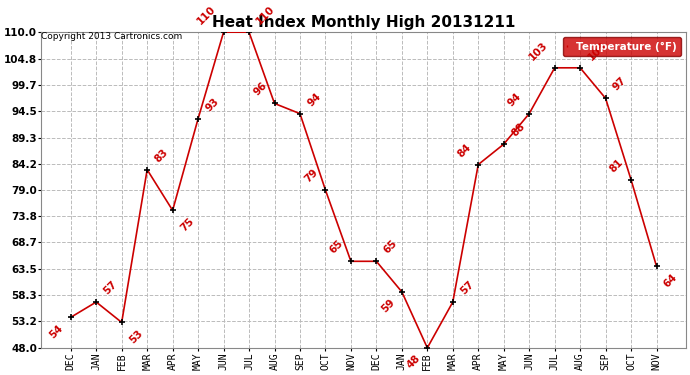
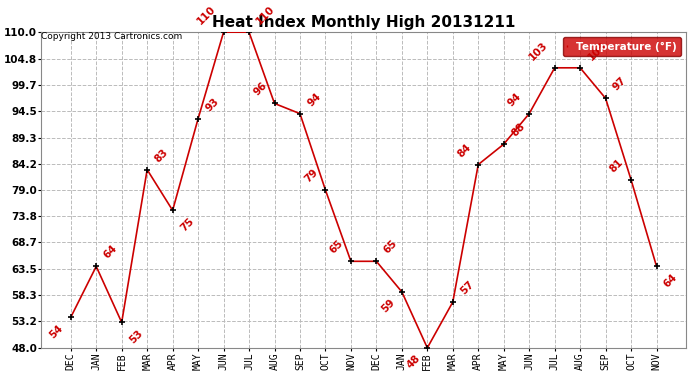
JAN: 57 -> 64
